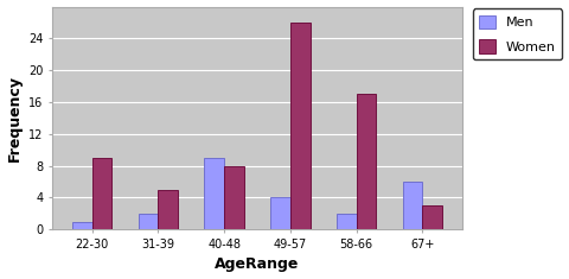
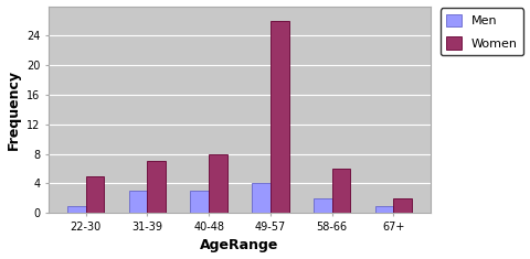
Women/22-30: 9 -> 5
Men/31-39: 2 -> 3
Women/31-39: 5 -> 7
Men/40-48: 9 -> 3
Women/58-66: 17 -> 6
Men/67+: 6 -> 1
Women/67+: 3 -> 2
